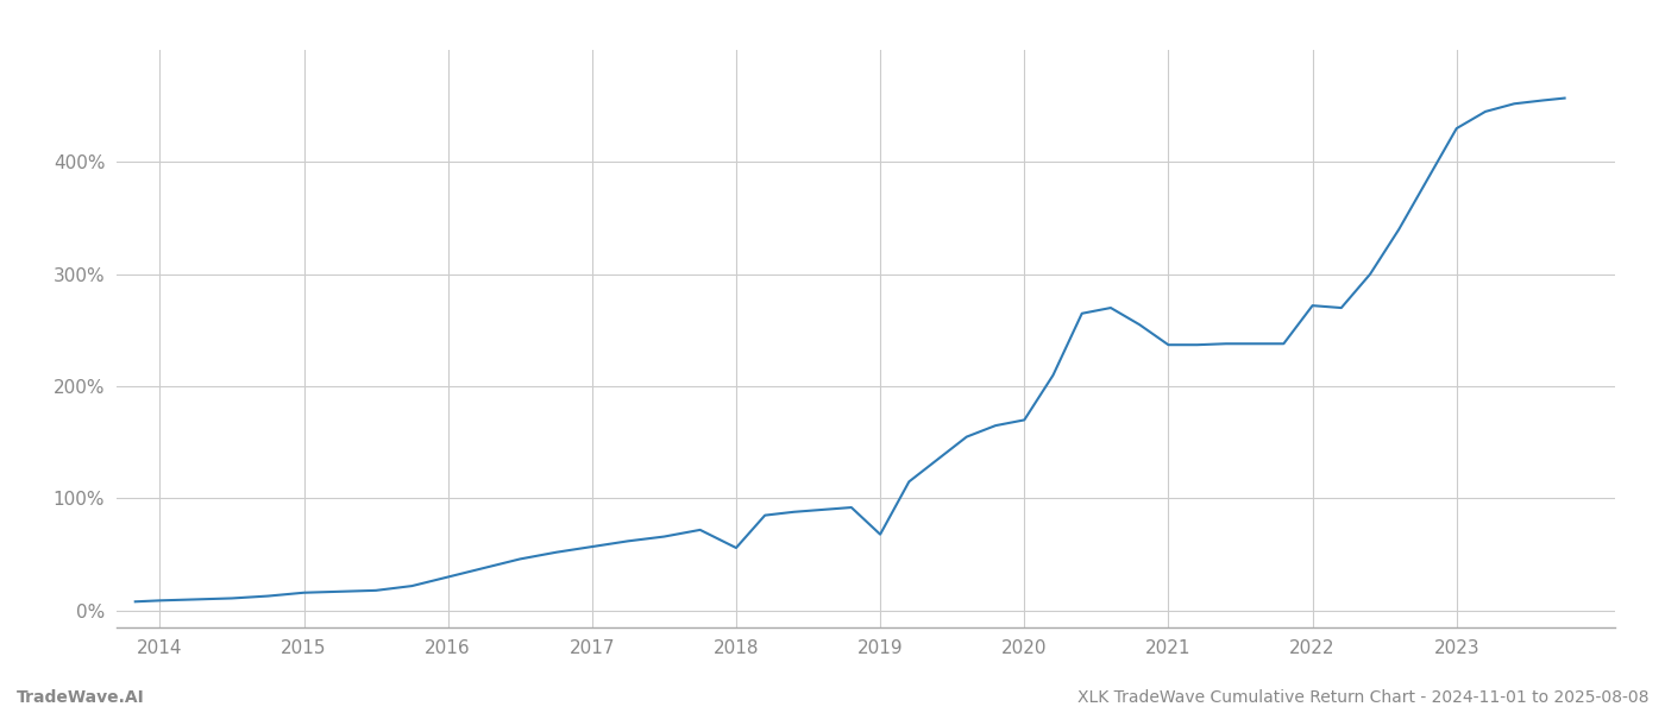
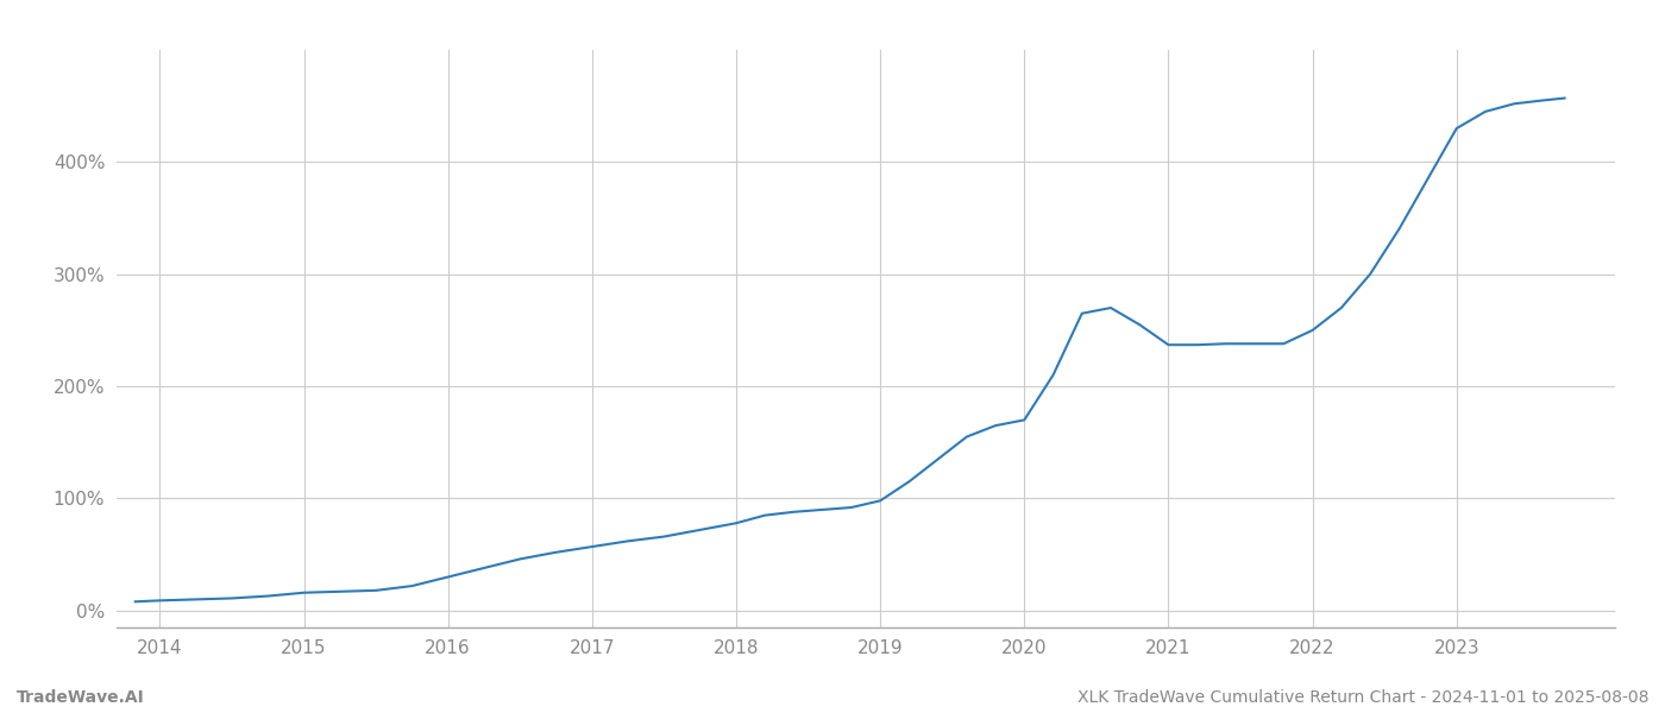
2018: 56% -> 78%
2019: 68% -> 98%
2022: 272% -> 250%
